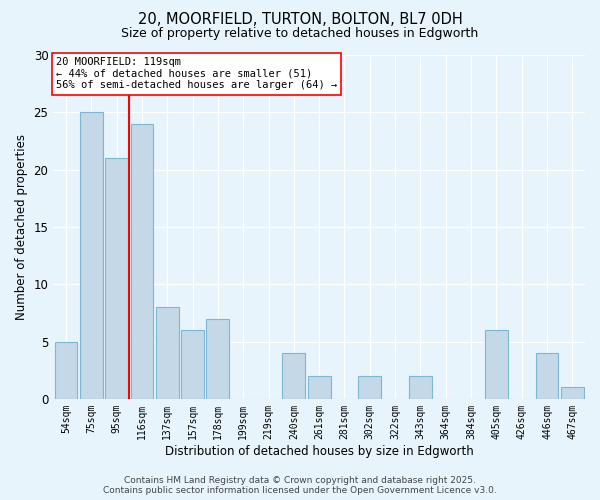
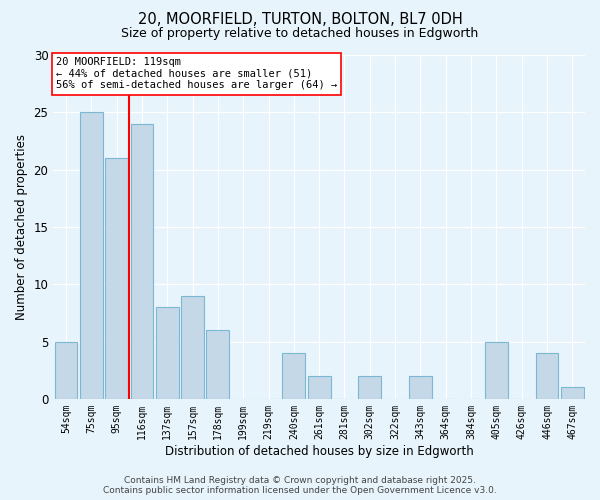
157sqm: 6 -> 9
178sqm: 7 -> 6
405sqm: 6 -> 5
